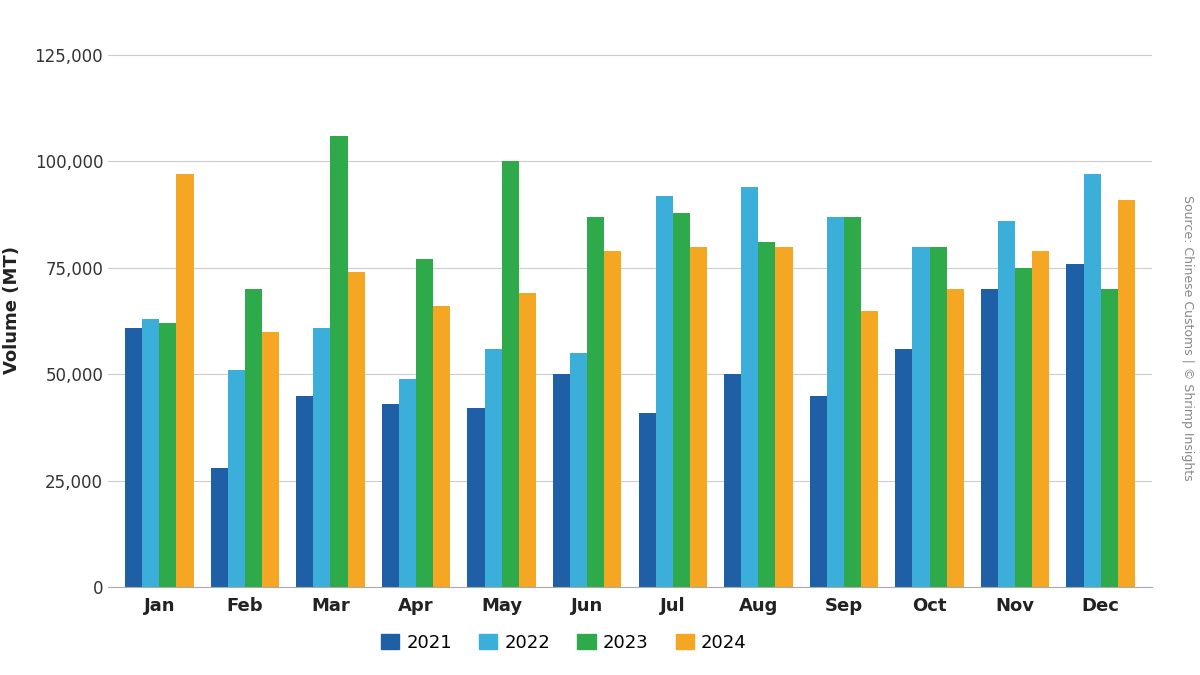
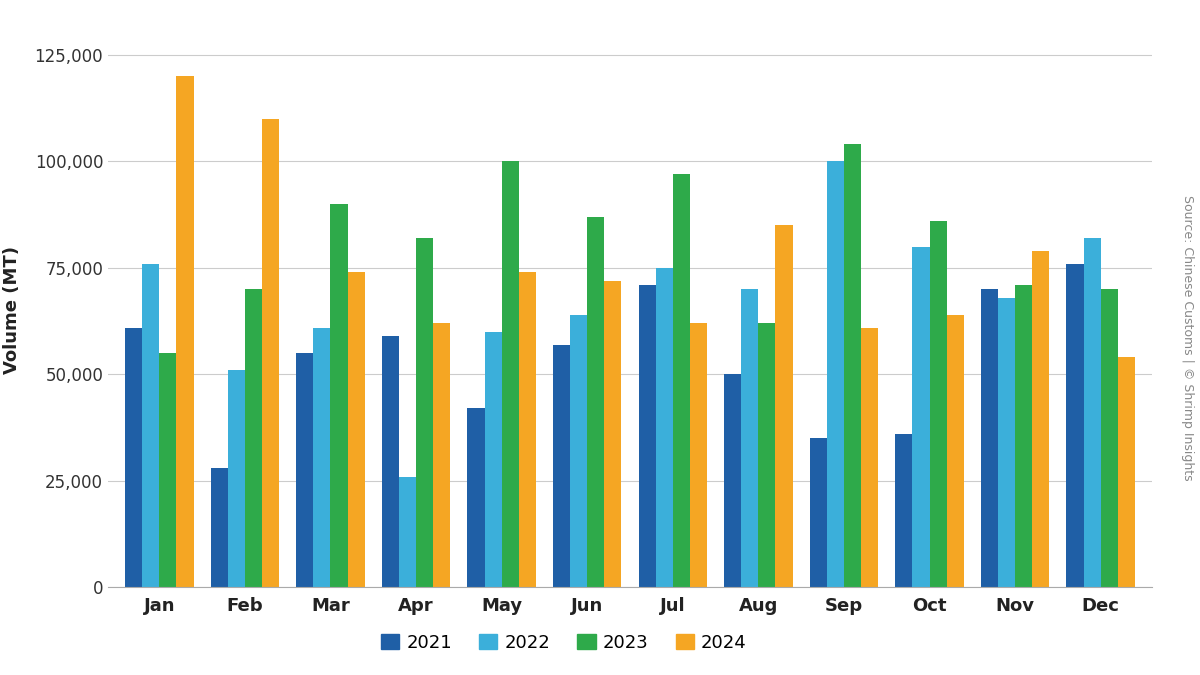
2022/Jan: 63,000 -> 76,000
2023/Jan: 62,000 -> 55,000
2024/Jan: 97,000 -> 120,000
2024/Feb: 60,000 -> 110,000
2021/Mar: 45,000 -> 55,000
2023/Mar: 106,000 -> 90,000
2021/Apr: 43,000 -> 59,000
2022/Apr: 49,000 -> 26,000
2023/Apr: 77,000 -> 82,000
2024/Apr: 66,000 -> 62,000
2022/May: 56,000 -> 60,000
2024/May: 69,000 -> 74,000
2021/Jun: 50,000 -> 57,000
2022/Jun: 55,000 -> 64,000
2024/Jun: 79,000 -> 72,000
2021/Jul: 41,000 -> 71,000
2022/Jul: 92,000 -> 75,000
2023/Jul: 88,000 -> 97,000
2024/Jul: 80,000 -> 62,000
2022/Aug: 94,000 -> 70,000
2023/Aug: 81,000 -> 62,000
2024/Aug: 80,000 -> 85,000
2021/Sep: 45,000 -> 35,000
2022/Sep: 87,000 -> 100,000
2023/Sep: 87,000 -> 104,000
2024/Sep: 65,000 -> 61,000
2021/Oct: 56,000 -> 36,000
2023/Oct: 80,000 -> 86,000
2024/Oct: 70,000 -> 64,000
2022/Nov: 86,000 -> 68,000
2023/Nov: 75,000 -> 71,000
2022/Dec: 97,000 -> 82,000
2024/Dec: 91,000 -> 54,000
